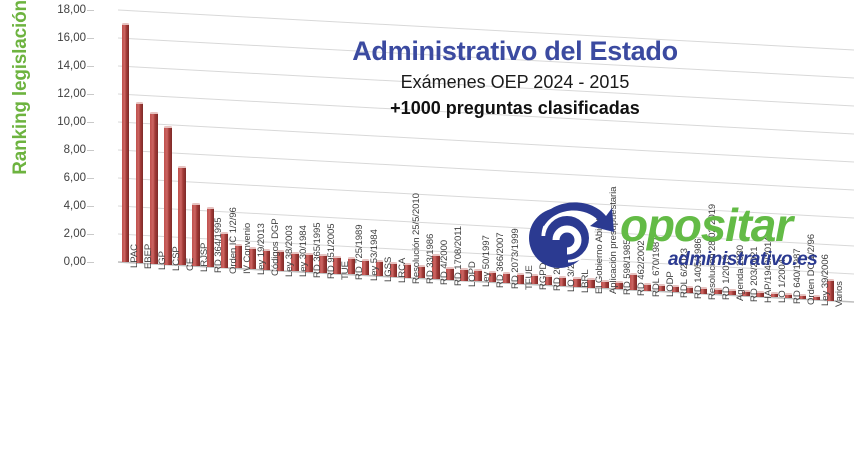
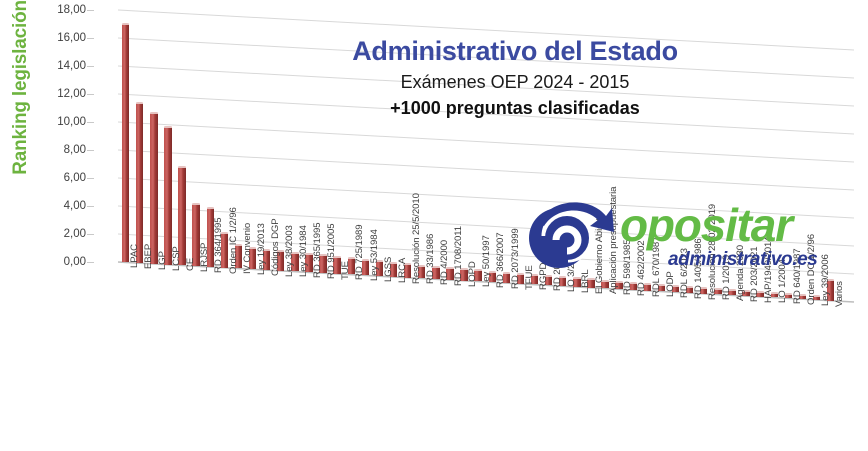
RD 4/2000: 1,7 -> 0,9
RD 462/2002: 1,1 -> 0,5
